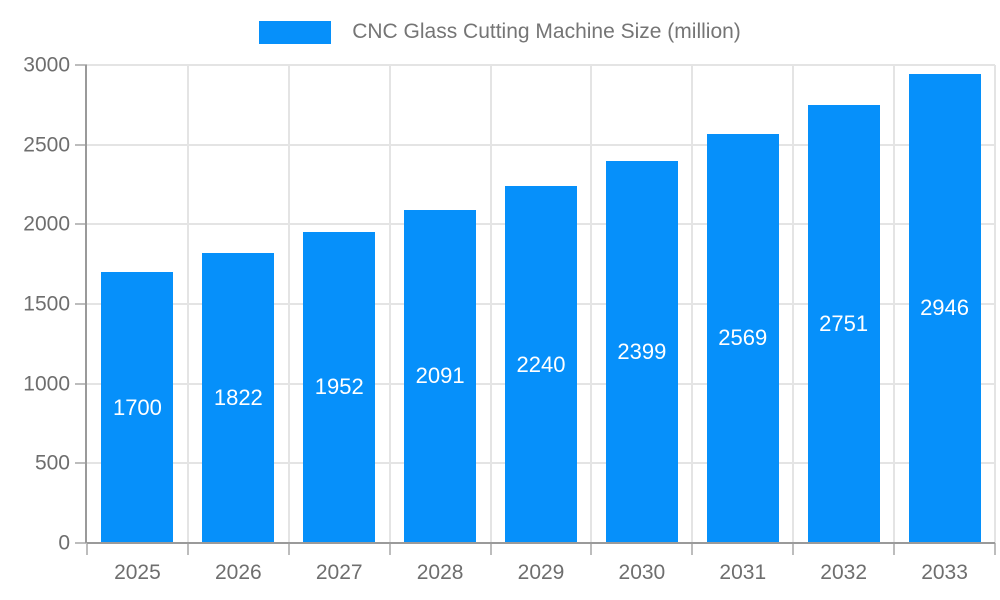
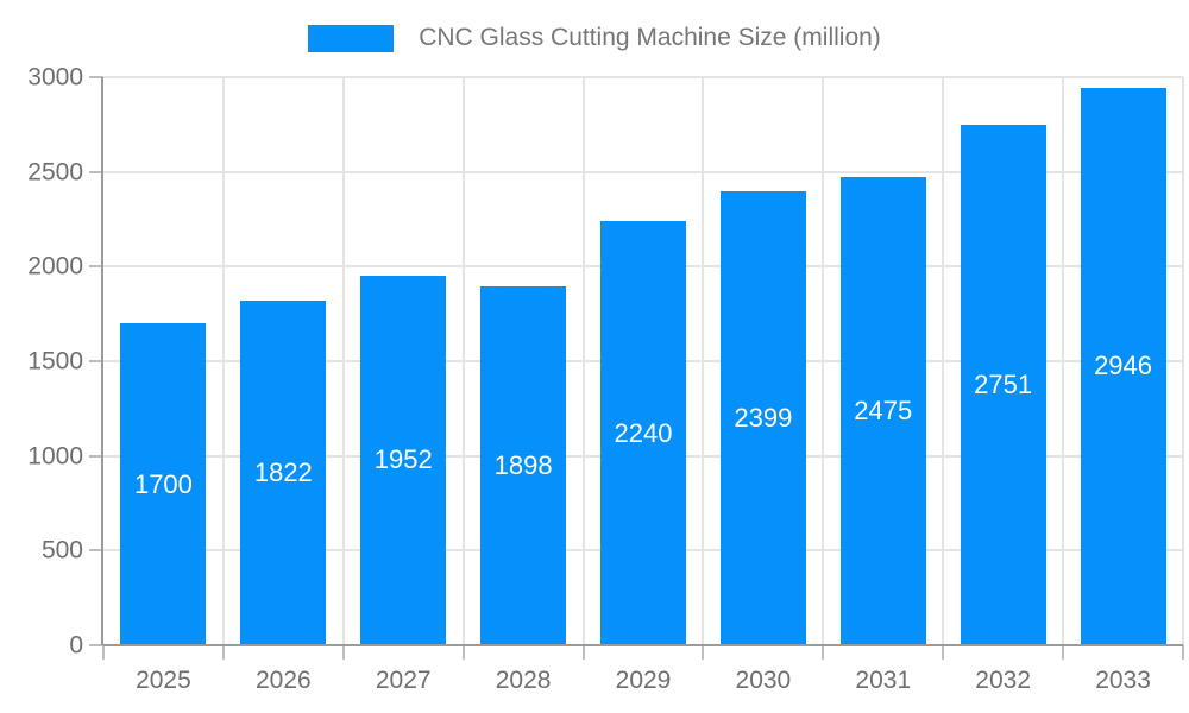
2028: 2091 -> 1898
2031: 2569 -> 2475
